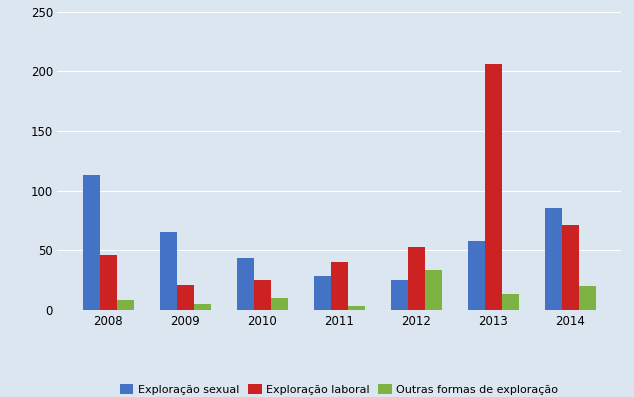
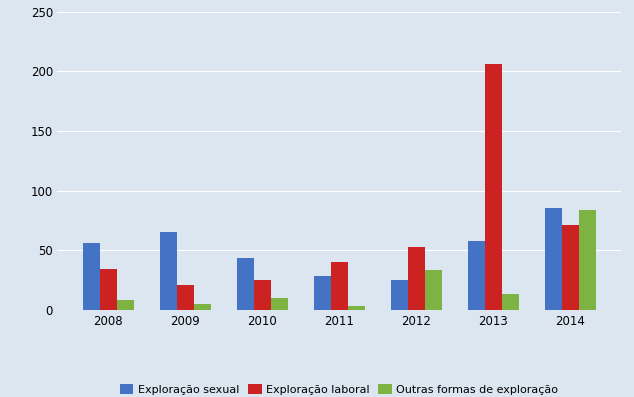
Exploração sexual/2008: 113 -> 56
Exploração laboral/2008: 46 -> 34
Outras formas de exploração/2014: 20 -> 84
